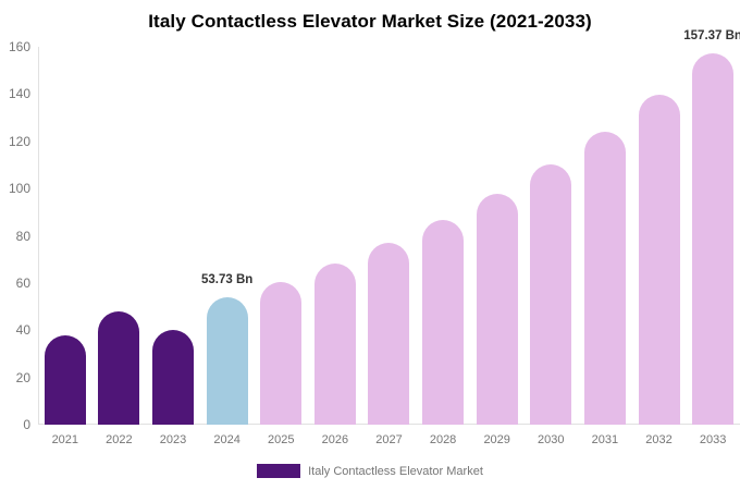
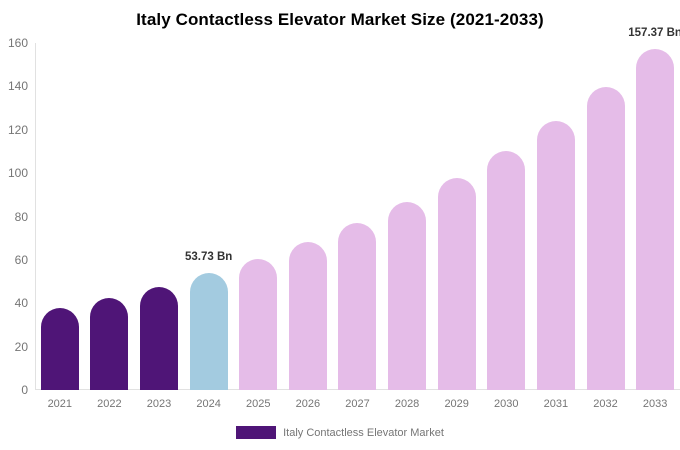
2022: 48 -> 42
2023: 40 -> 48
